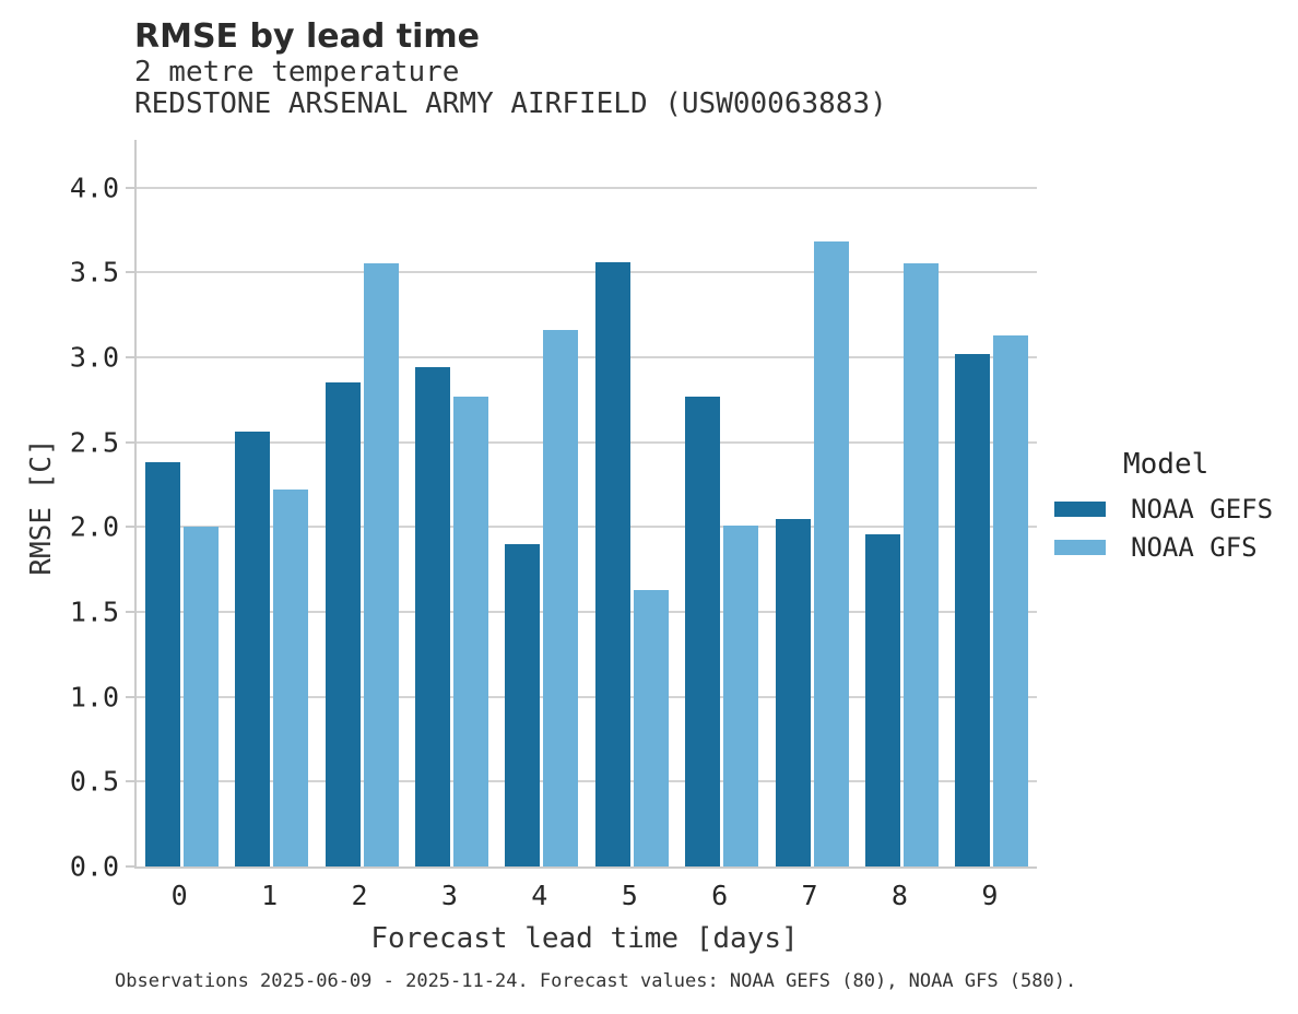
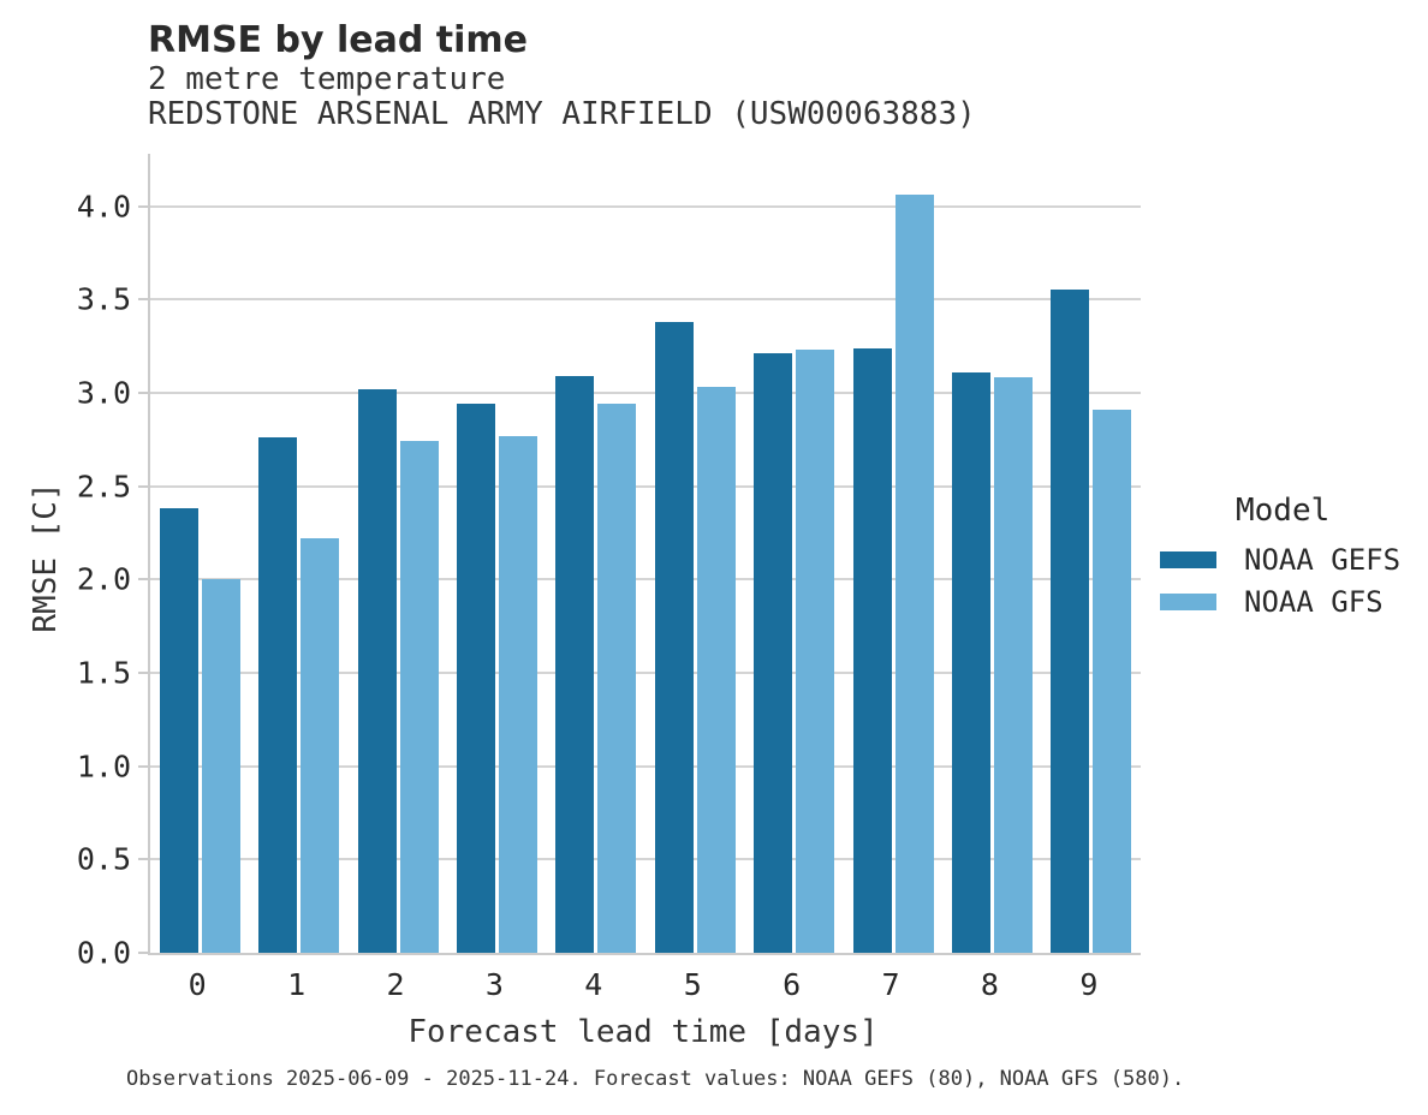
NOAA GEFS/1: 2.56 -> 2.76
NOAA GEFS/2: 2.85 -> 3.02
NOAA GFS/2: 3.55 -> 2.74
NOAA GEFS/4: 1.90 -> 3.09
NOAA GFS/4: 3.16 -> 2.94
NOAA GEFS/5: 3.56 -> 3.38
NOAA GFS/5: 1.63 -> 3.03
NOAA GEFS/6: 2.77 -> 3.21
NOAA GFS/6: 2.01 -> 3.23
NOAA GEFS/7: 2.05 -> 3.24
NOAA GFS/7: 3.68 -> 4.06
NOAA GEFS/8: 1.96 -> 3.11
NOAA GFS/8: 3.55 -> 3.08
NOAA GEFS/9: 3.02 -> 3.55
NOAA GFS/9: 3.13 -> 2.91
